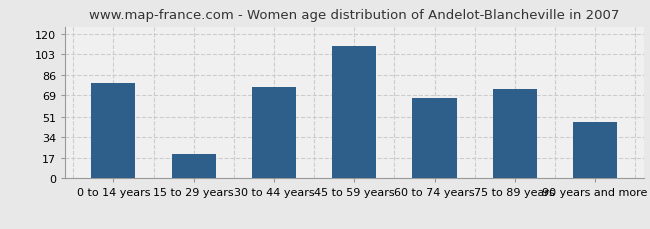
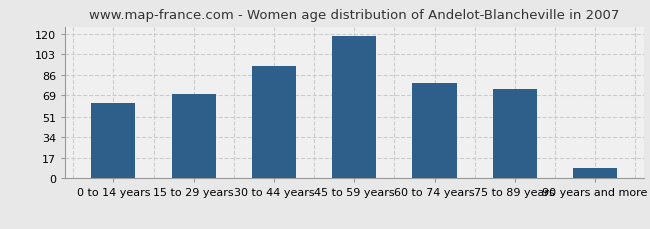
0 to 14 years: 79 -> 63
15 to 29 years: 20 -> 70
30 to 44 years: 76 -> 93
45 to 59 years: 110 -> 118
60 to 74 years: 67 -> 79
90 years and more: 47 -> 9
